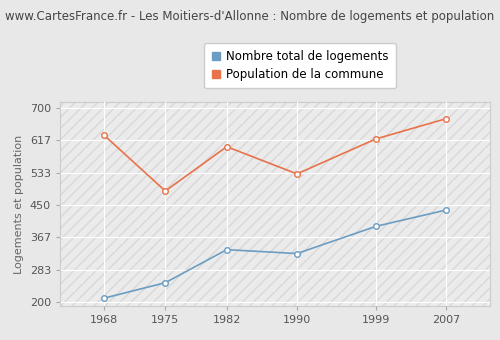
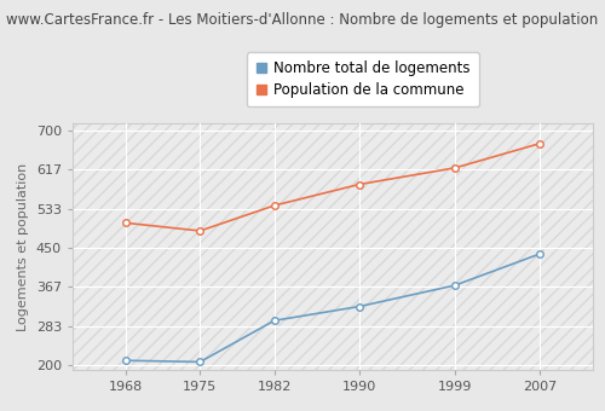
Population de la commune/1968: 630 -> 503
Nombre total de logements/1975: 250 -> 207
Nombre total de logements/1982: 335 -> 295
Population de la commune/1982: 600 -> 540
Population de la commune/1990: 530 -> 585
Nombre total de logements/1999: 395 -> 370
